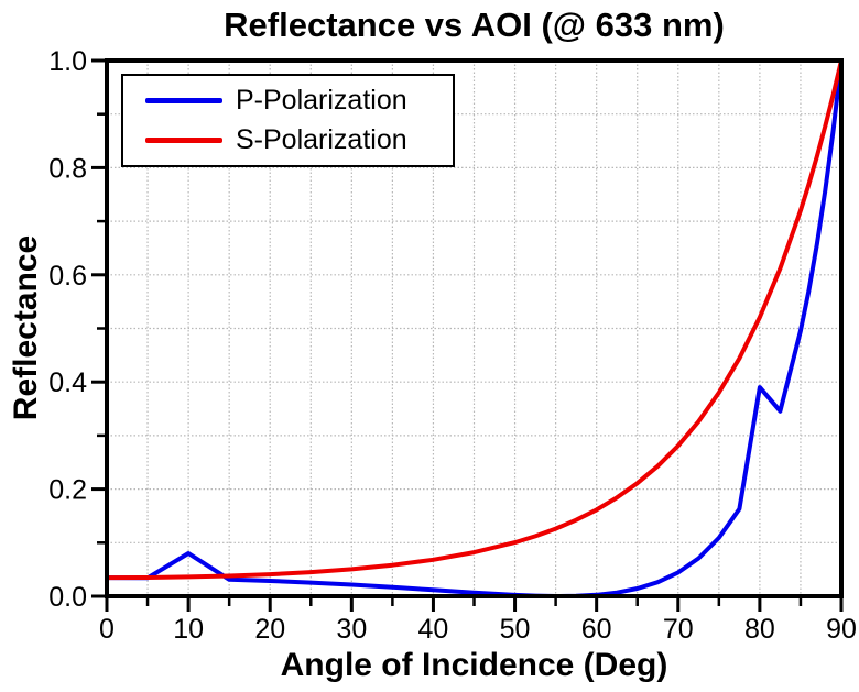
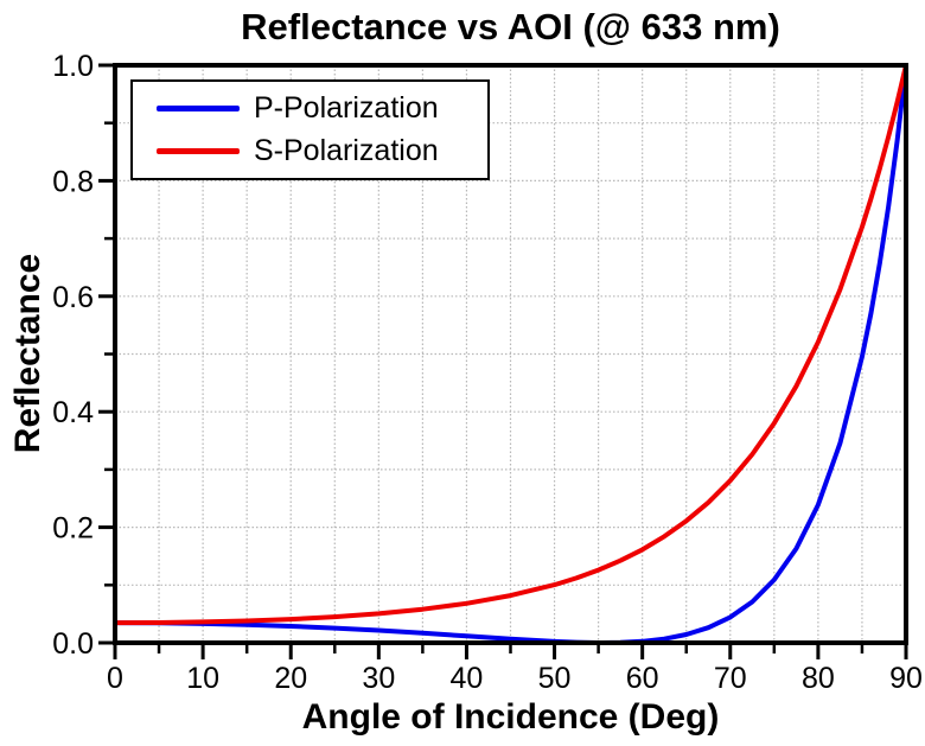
P-Polarization/10: 0.08 -> 0.03
P-Polarization/80: 0.39 -> 0.24
